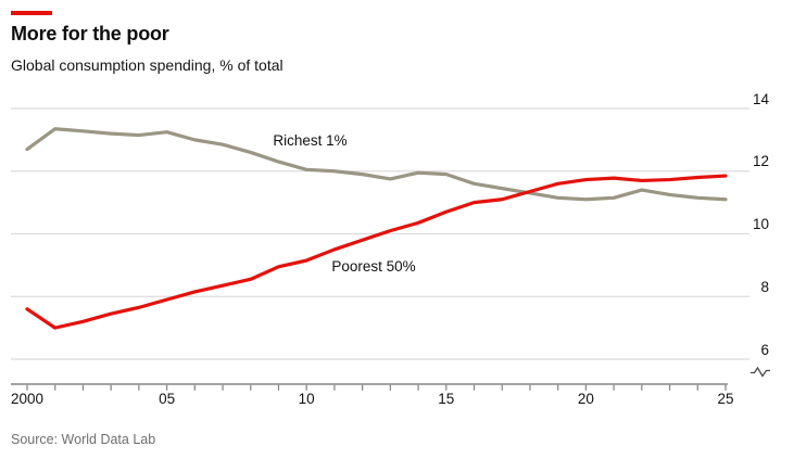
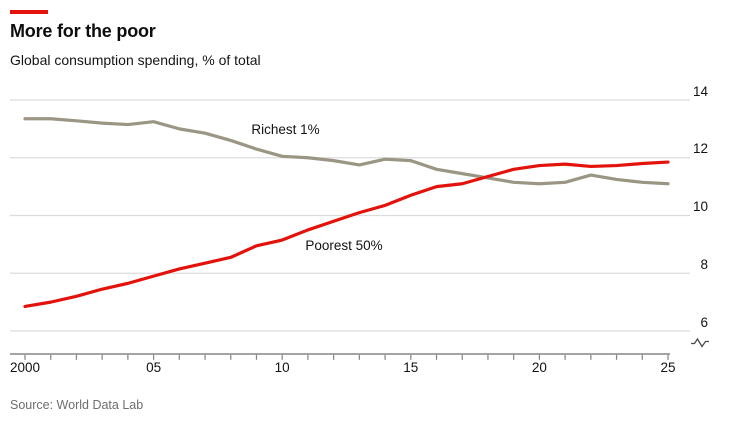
Richest 1%/2000: 12.7 -> 13.3
Poorest 50%/2000: 7.6 -> 6.8
